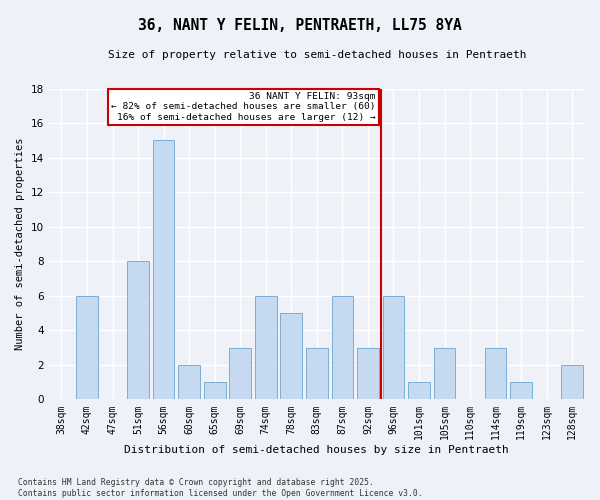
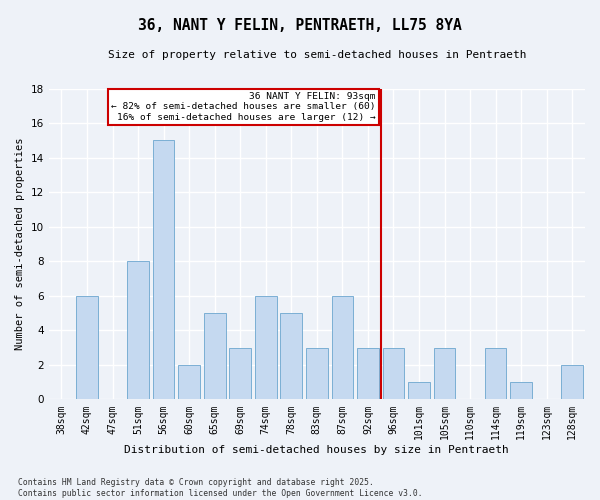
65sqm: 1 -> 5
96sqm: 6 -> 3
